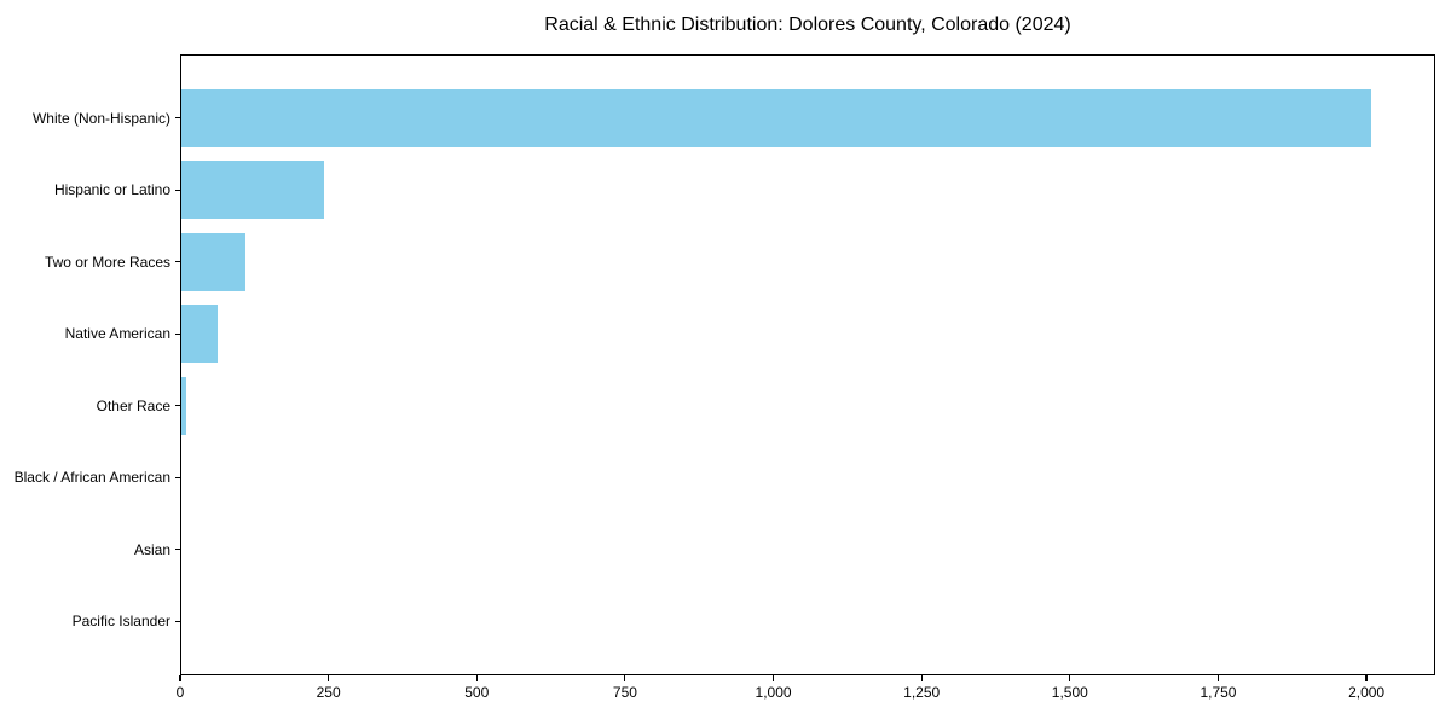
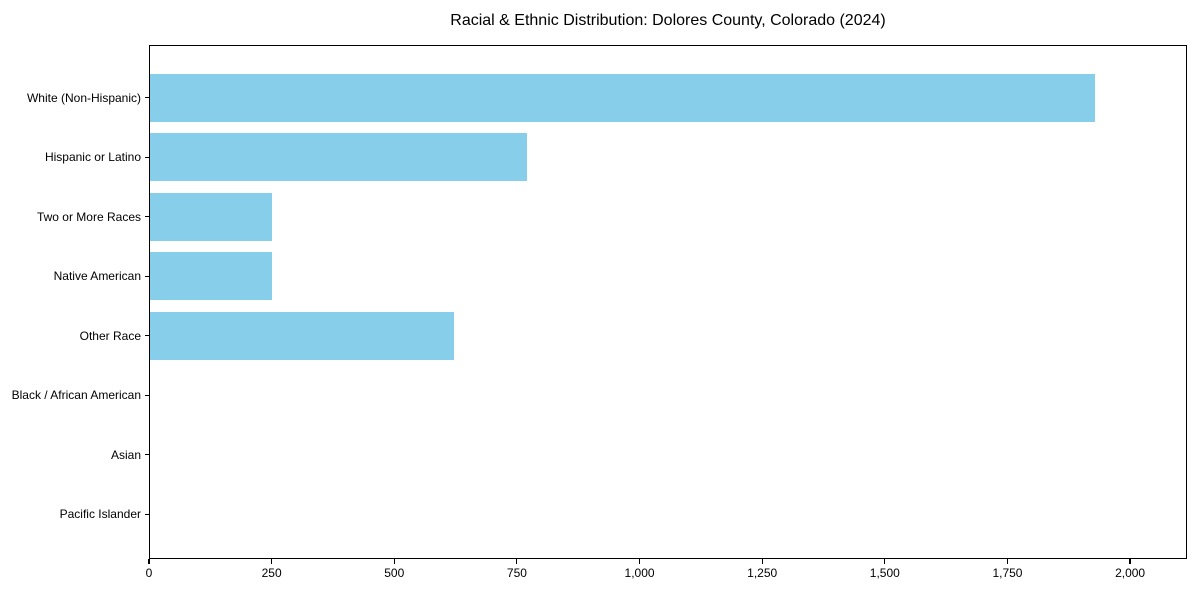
White (Non-Hispanic): 2010 -> 1930
Hispanic or Latino: 240 -> 770
Two or More Races: 110 -> 250
Native American: 60 -> 250
Other Race: 10 -> 620
